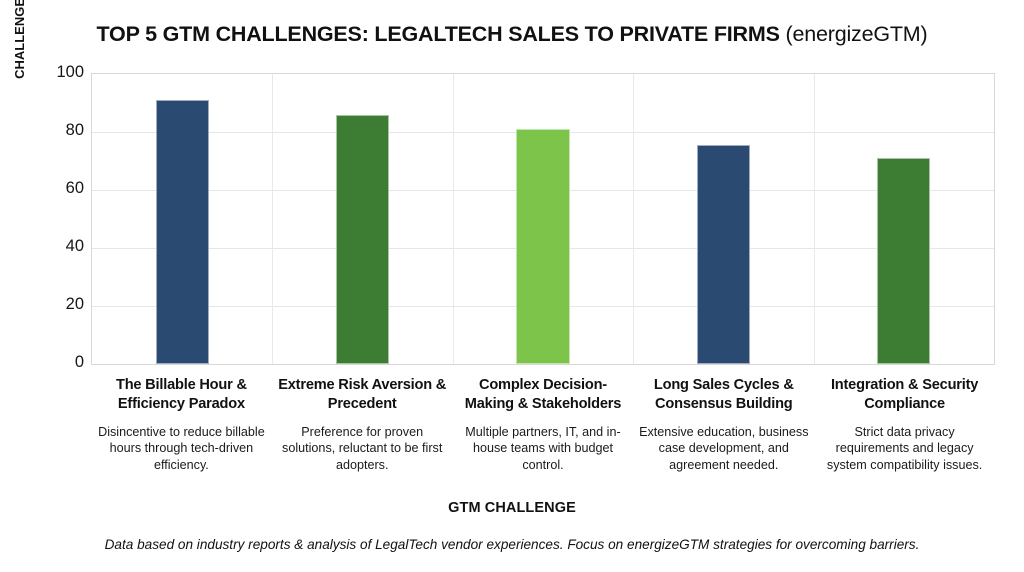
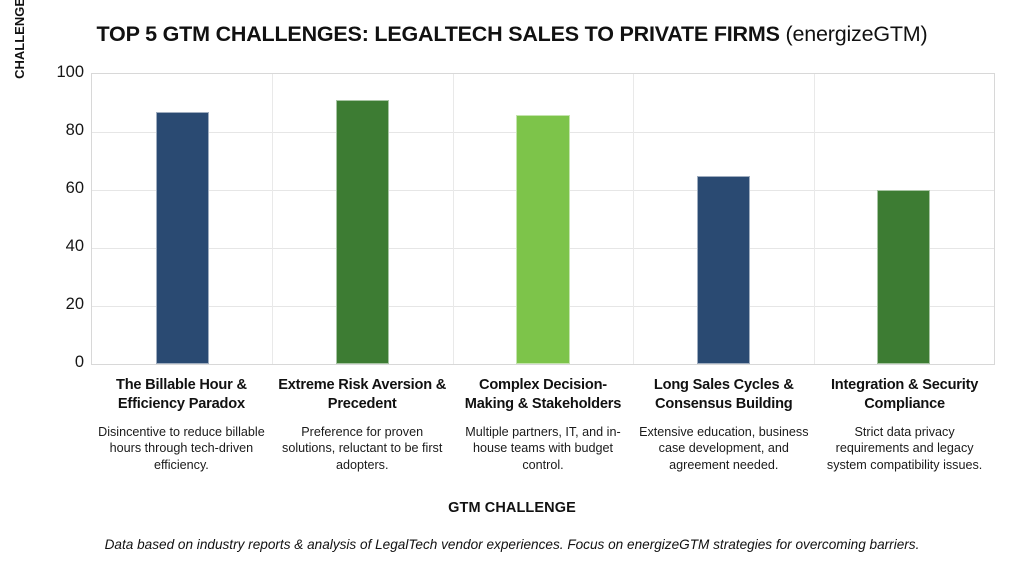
The Billable Hour & Efficiency Paradox: 91 -> 87
Extreme Risk Aversion & Precedent: 86 -> 91
Complex Decision-Making & Stakeholders: 81 -> 86
Long Sales Cycles & Consensus Building: 76 -> 65
Integration & Security Compliance: 71 -> 60
